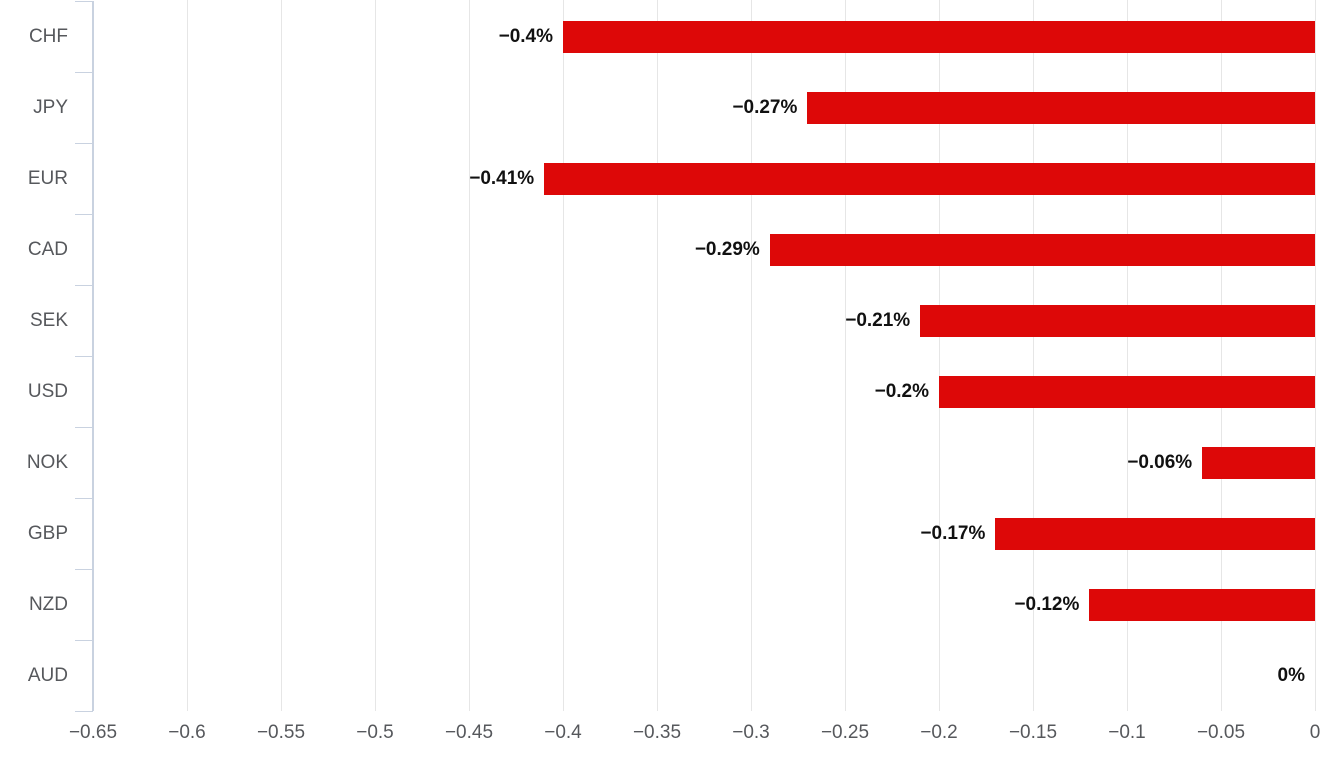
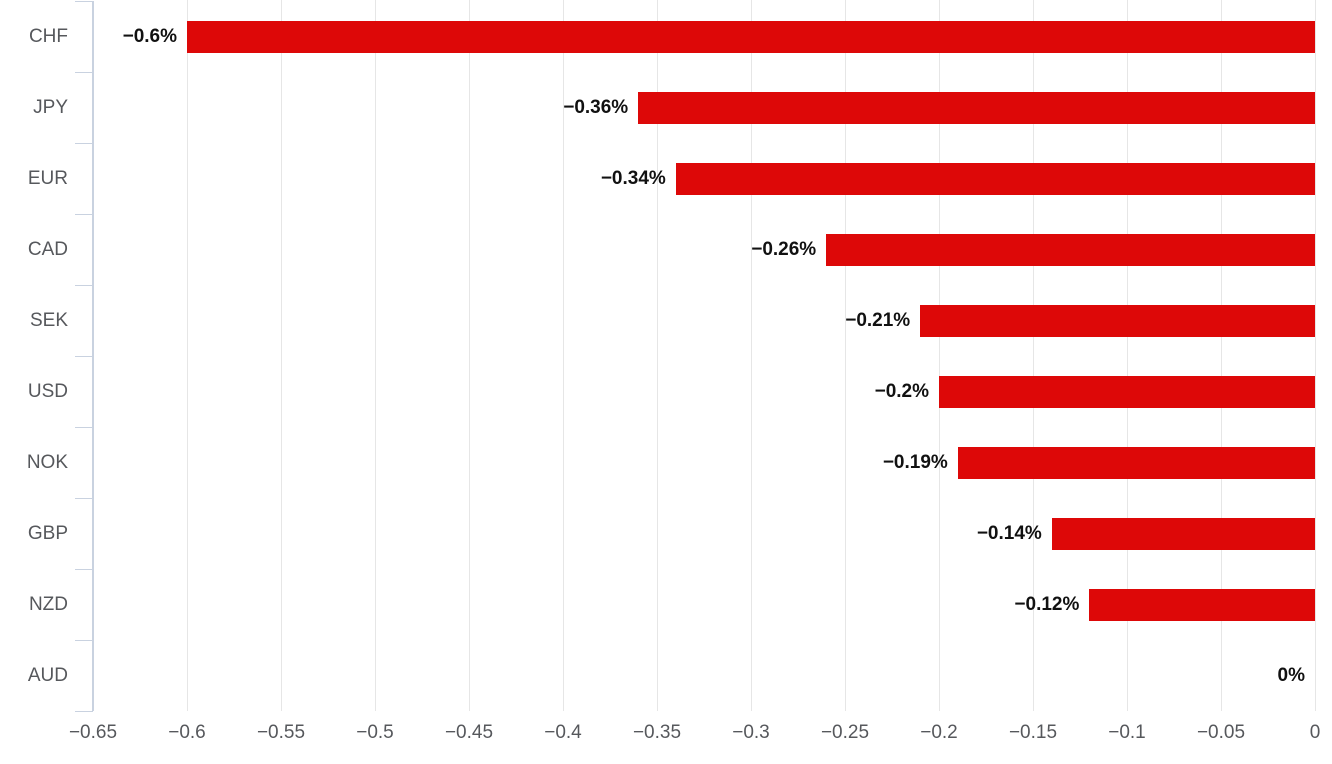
CHF: −0.4% -> −0.6%
JPY: −0.27% -> −0.36%
EUR: −0.41% -> −0.34%
CAD: −0.29% -> −0.26%
NOK: −0.06% -> −0.19%
GBP: −0.17% -> −0.14%
